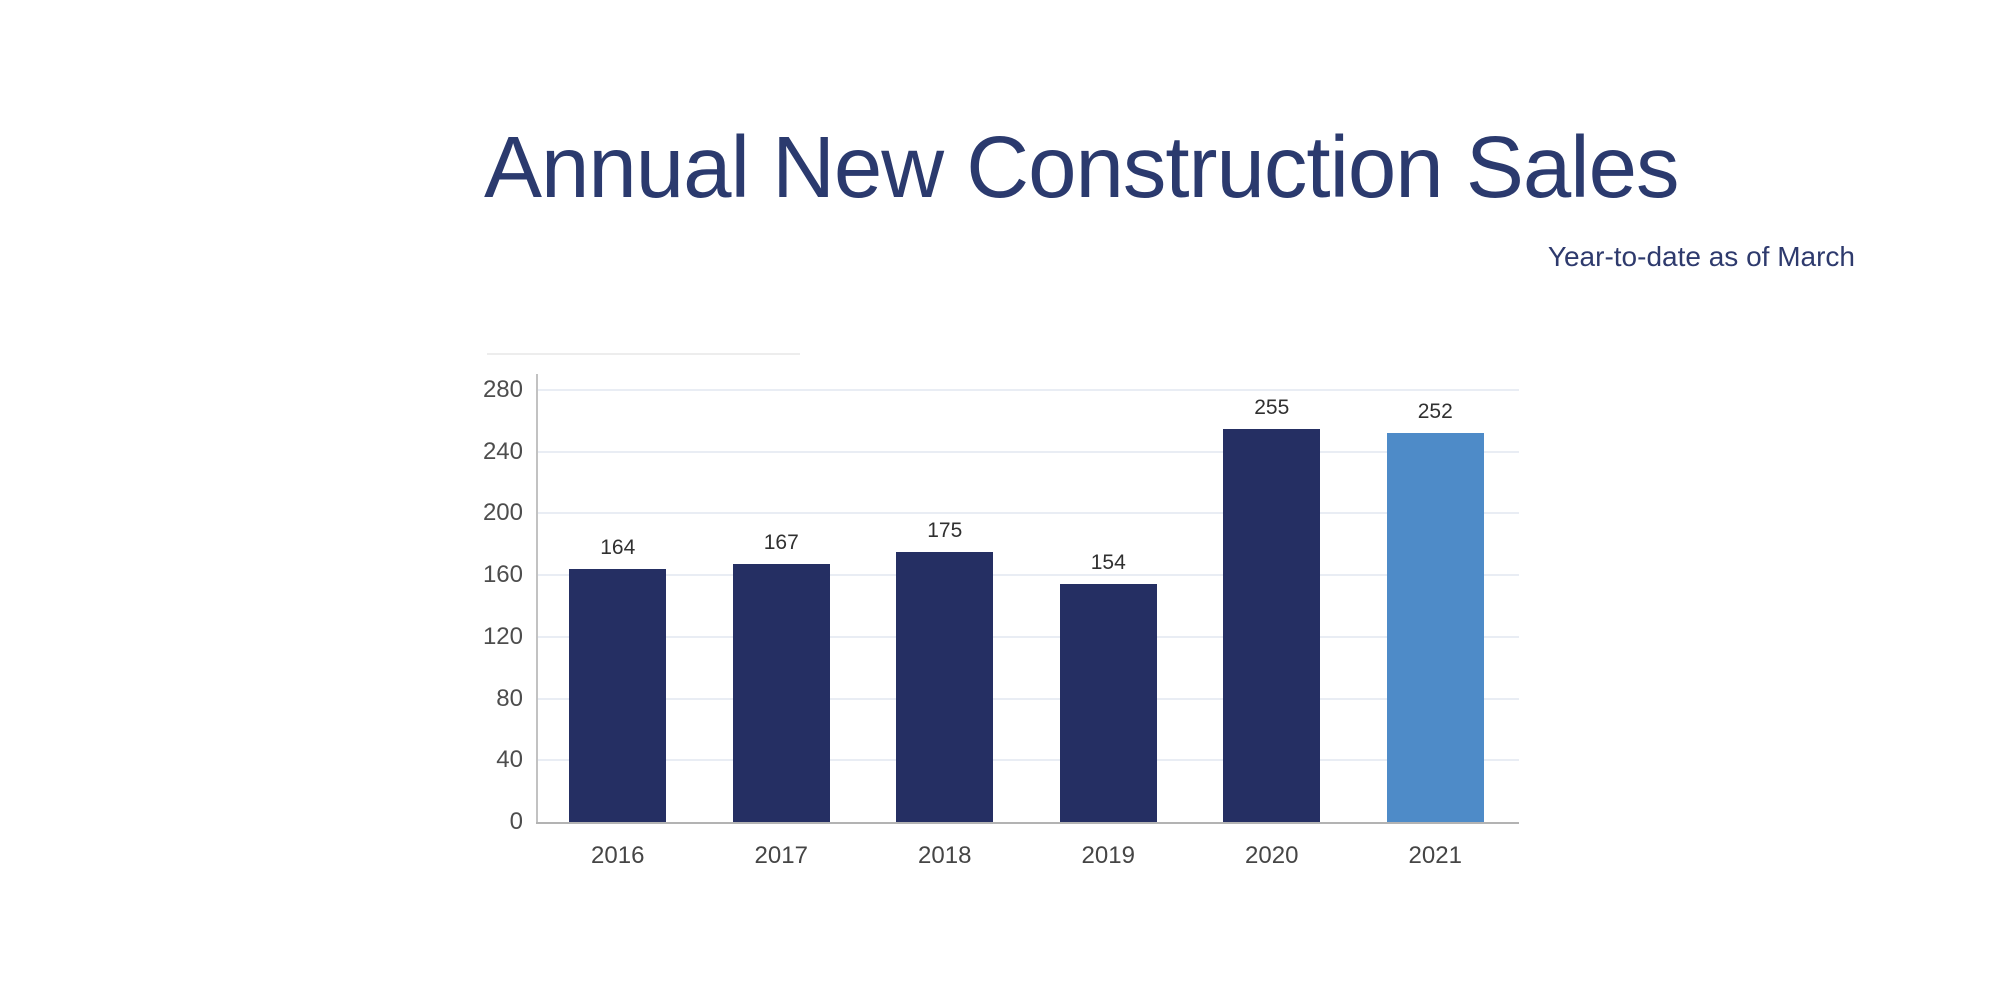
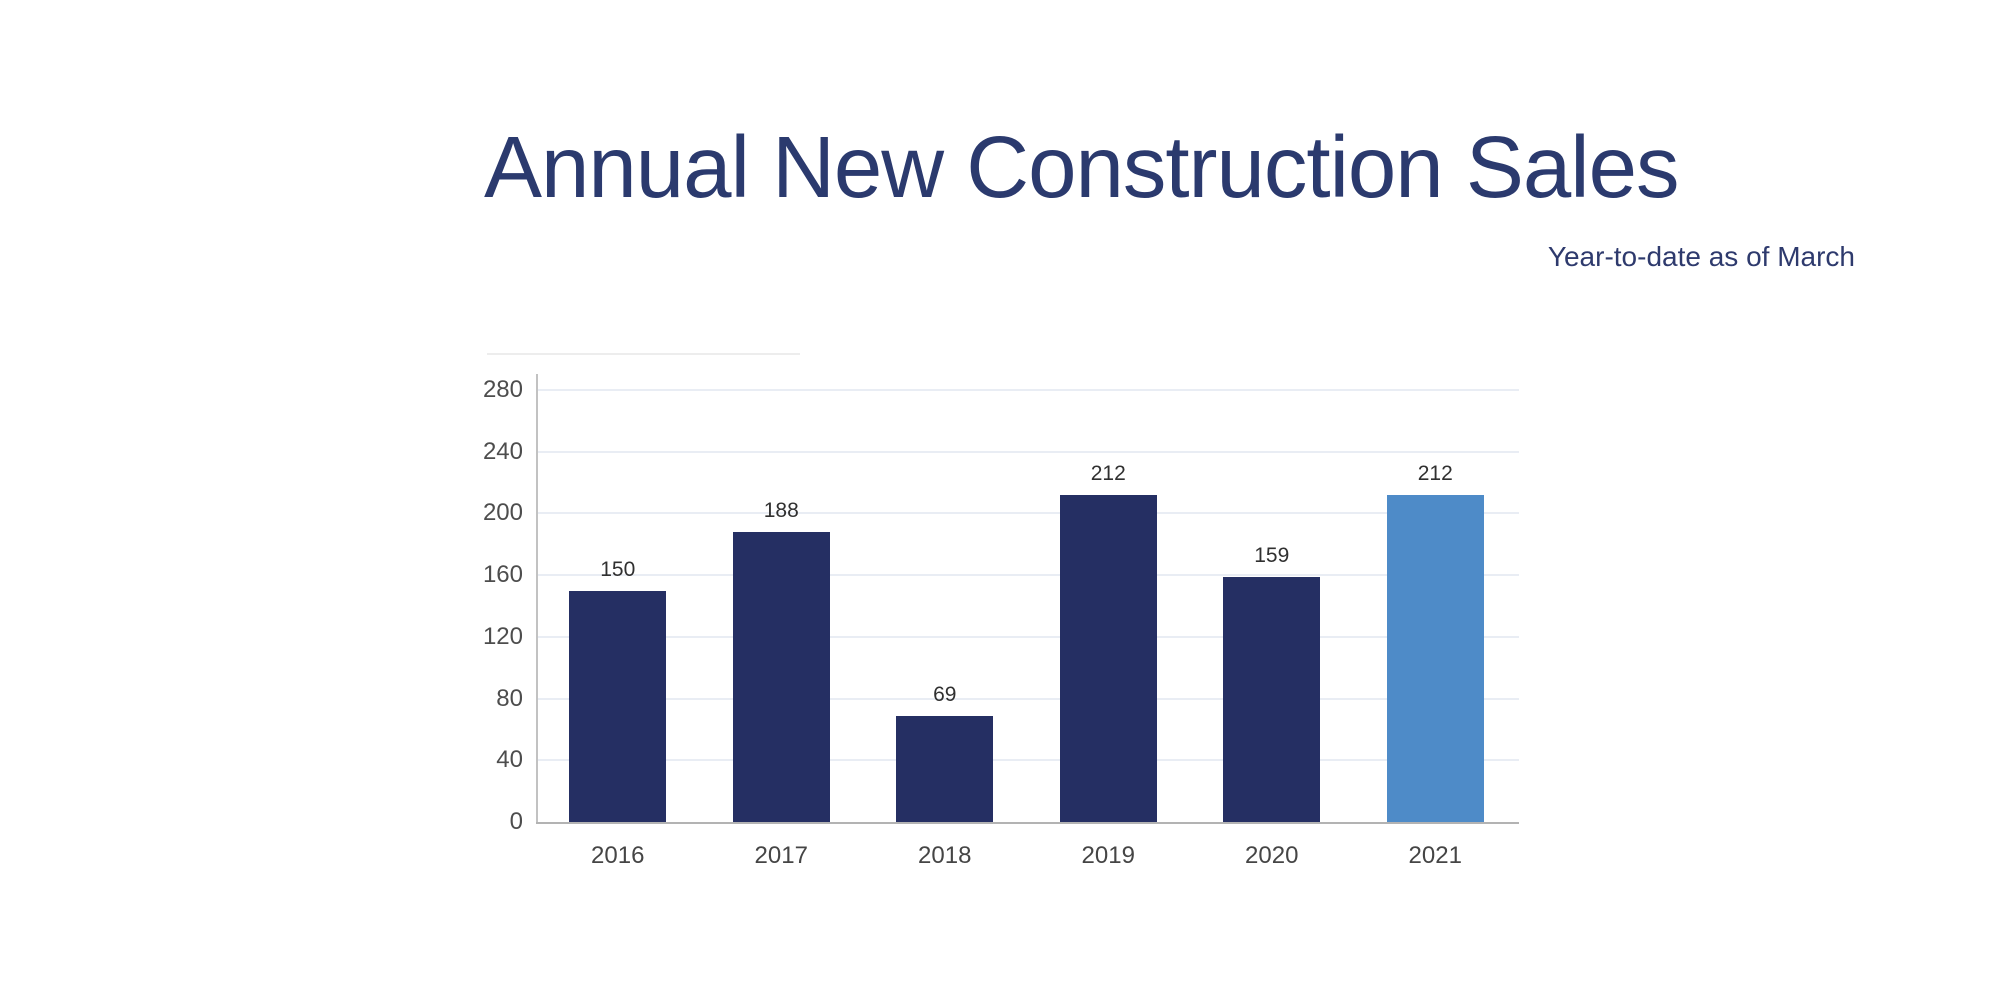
2016: 164 -> 150
2017: 167 -> 188
2018: 175 -> 69
2019: 154 -> 212
2020: 255 -> 159
2021: 252 -> 212
